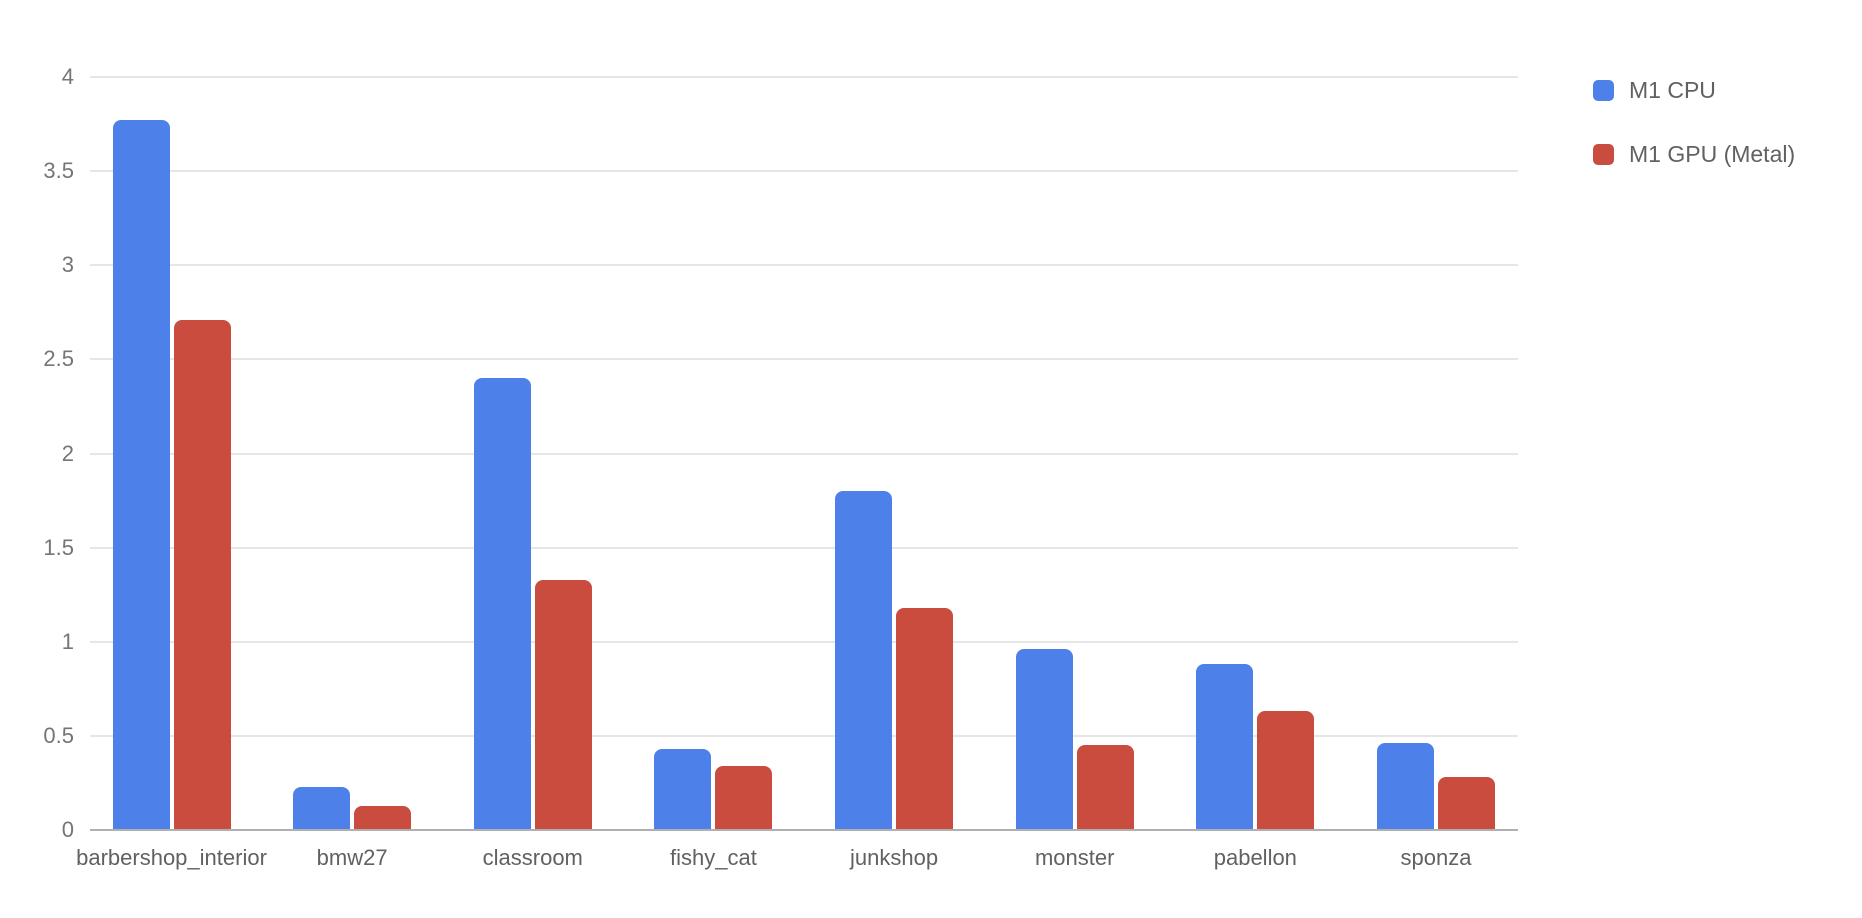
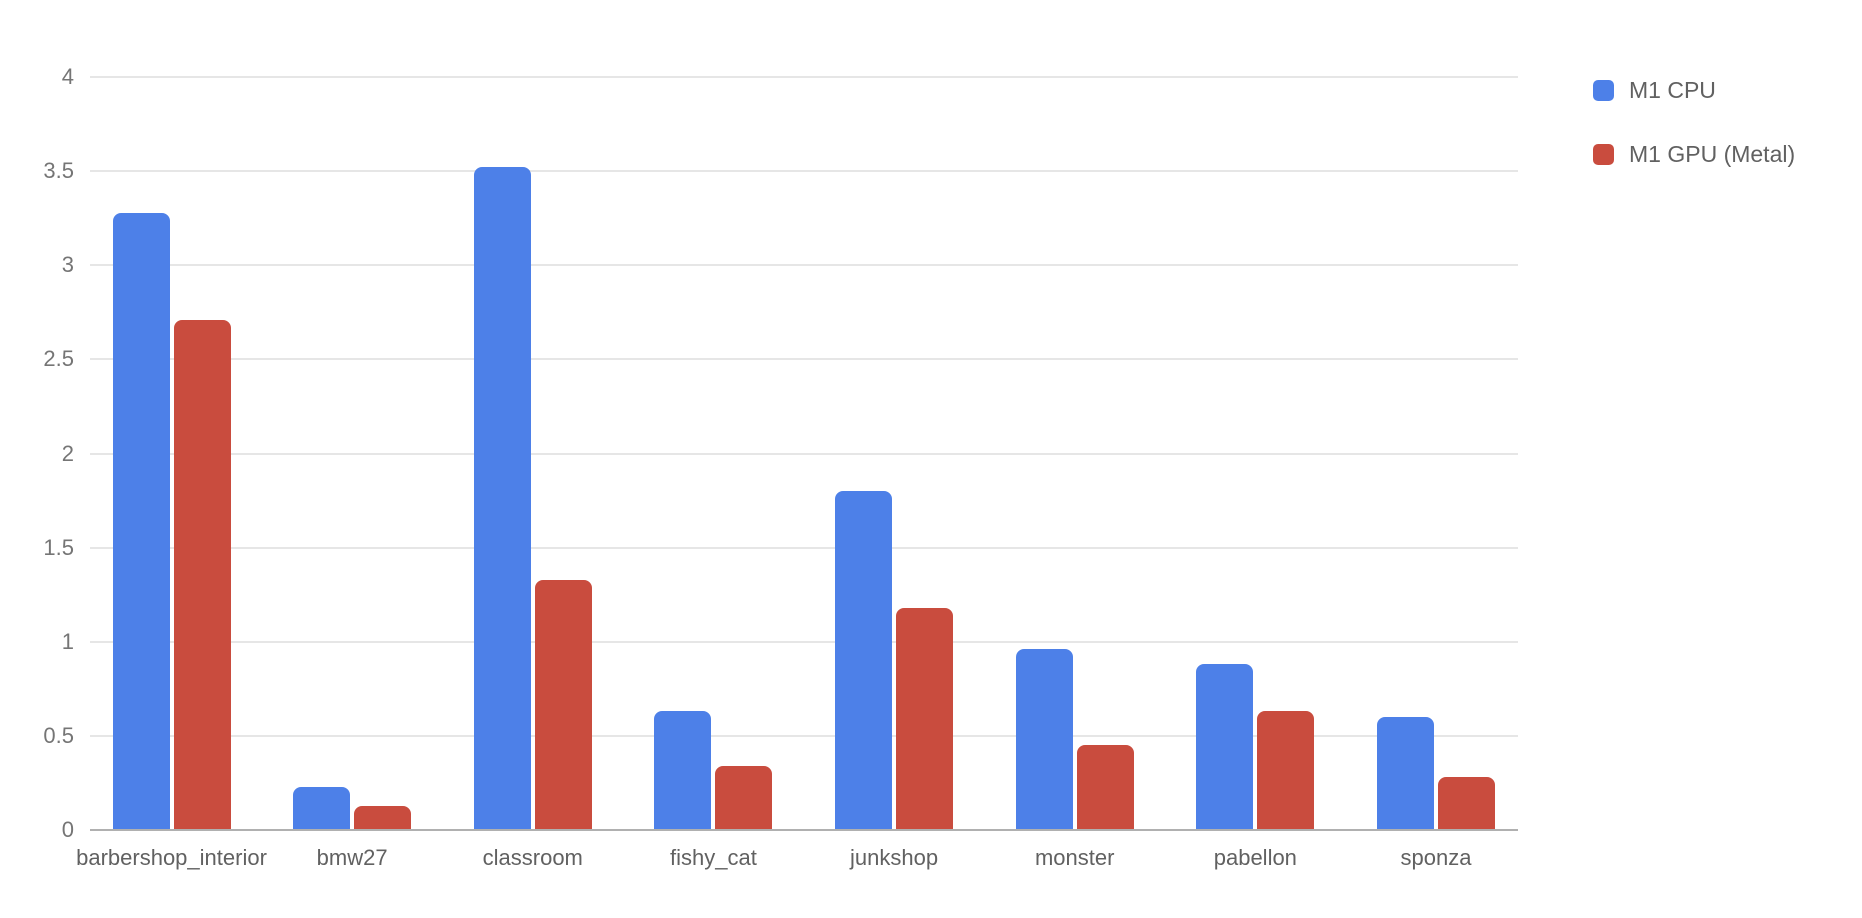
M1 CPU/barbershop_interior: 3.77 -> 3.28
M1 CPU/classroom: 2.40 -> 3.52
M1 CPU/fishy_cat: 0.43 -> 0.63
M1 CPU/sponza: 0.46 -> 0.60
